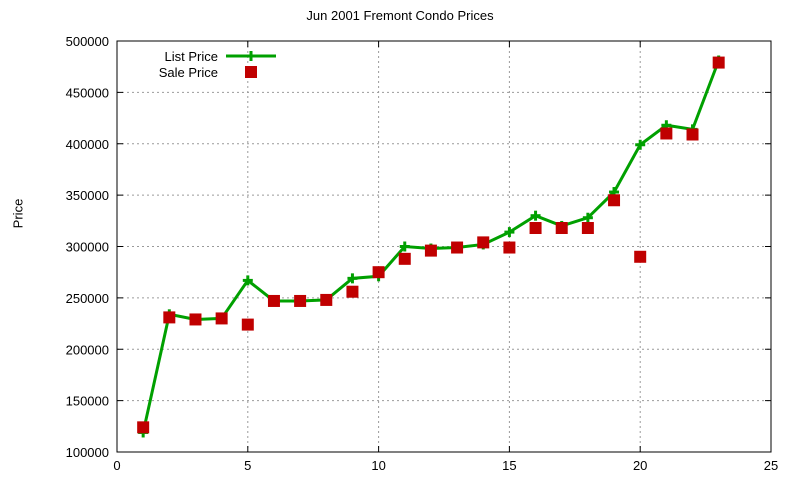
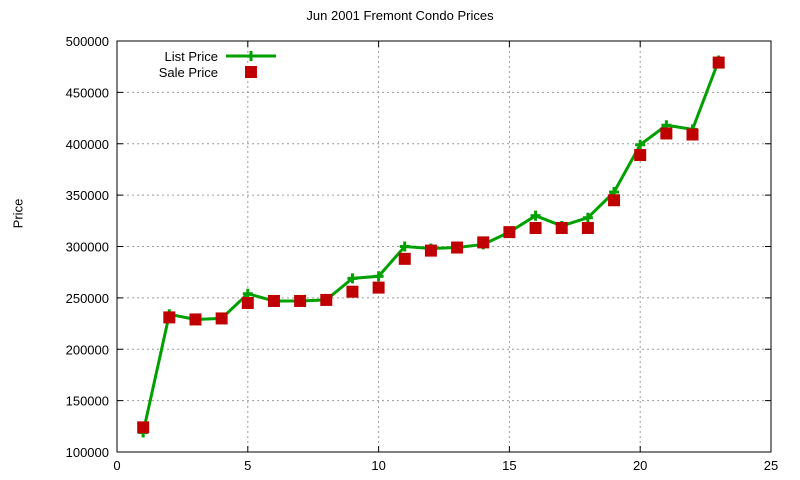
List Price/5: 267000 -> 254000
Sale Price/5: 224000 -> 245000
Sale Price/10: 275000 -> 260000
Sale Price/15: 299000 -> 314000
Sale Price/20: 290000 -> 389000
